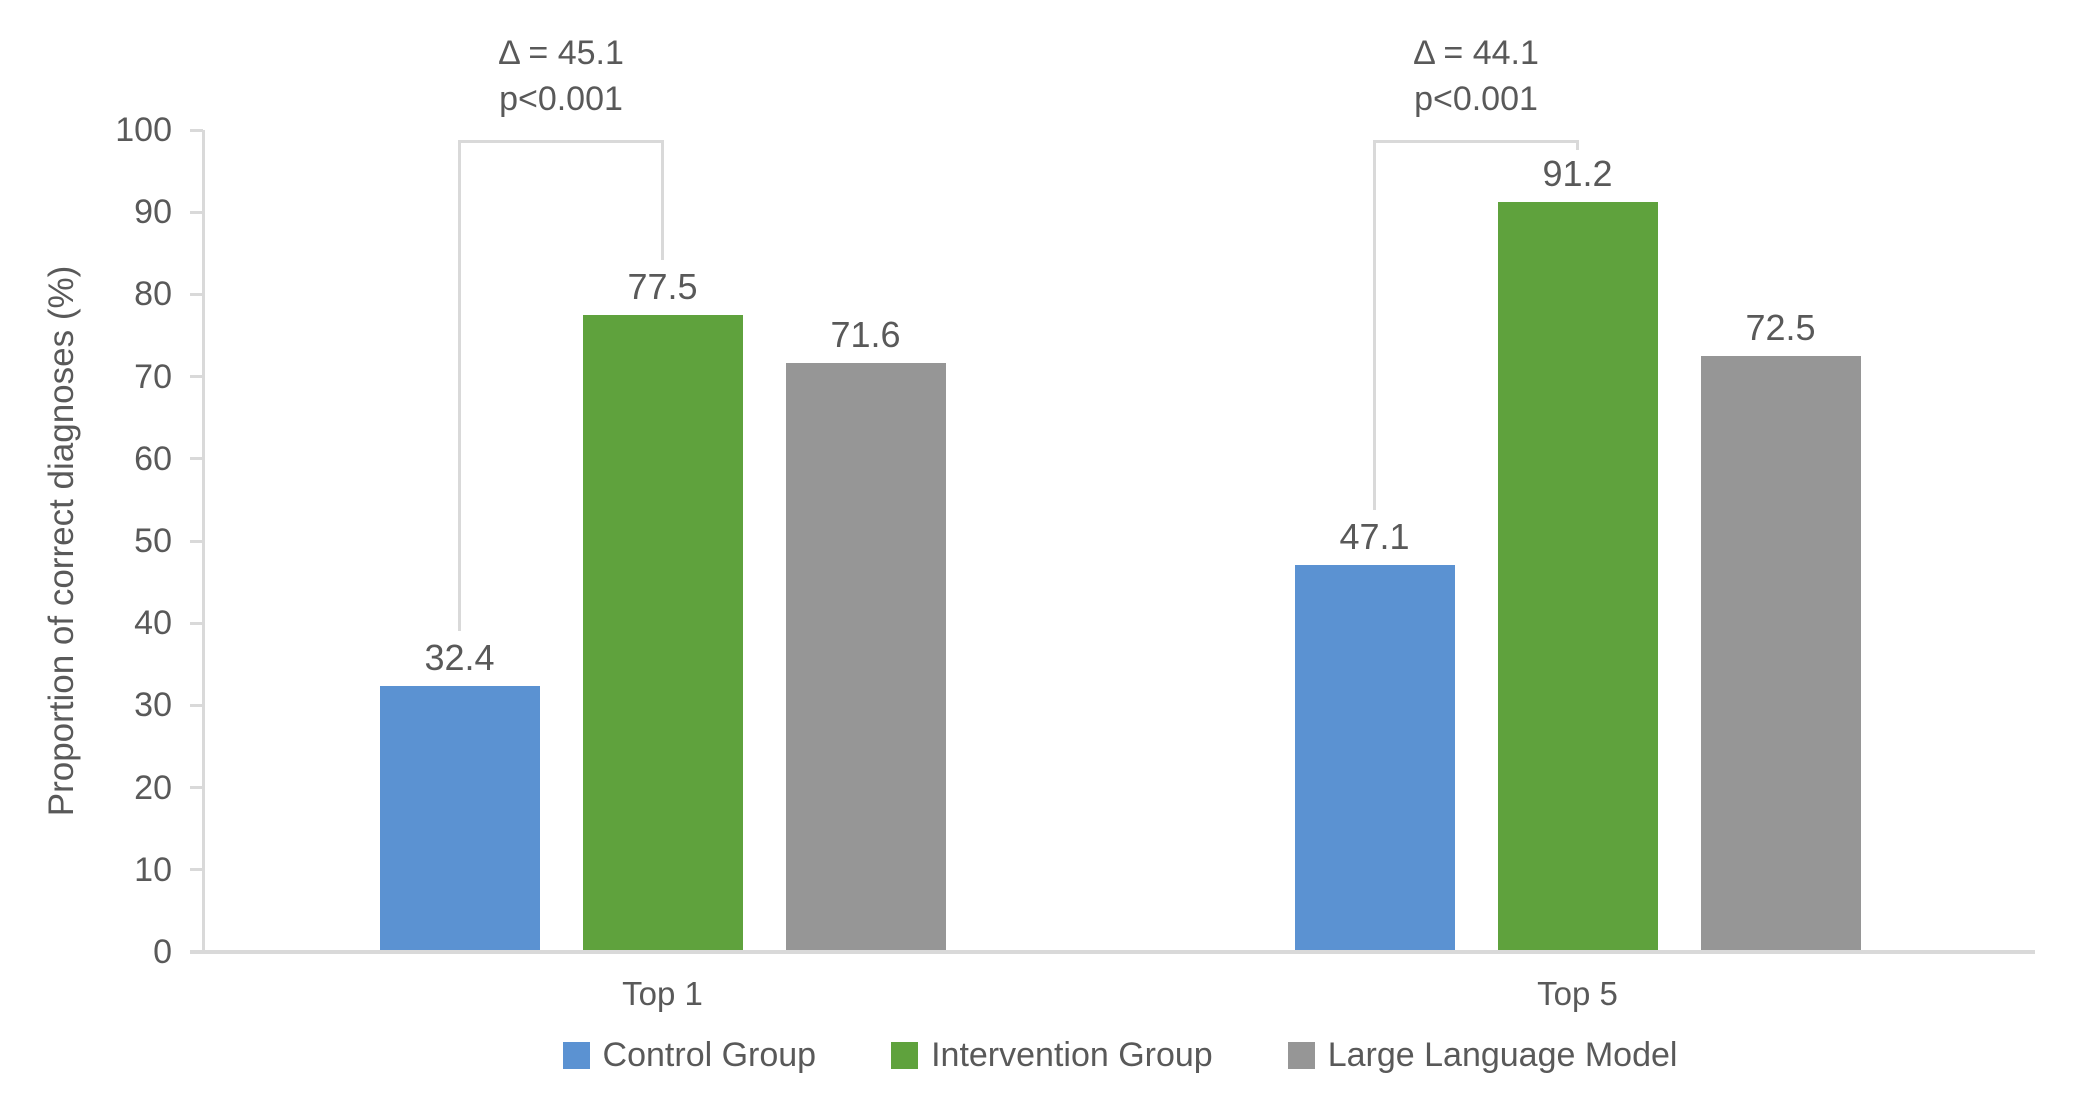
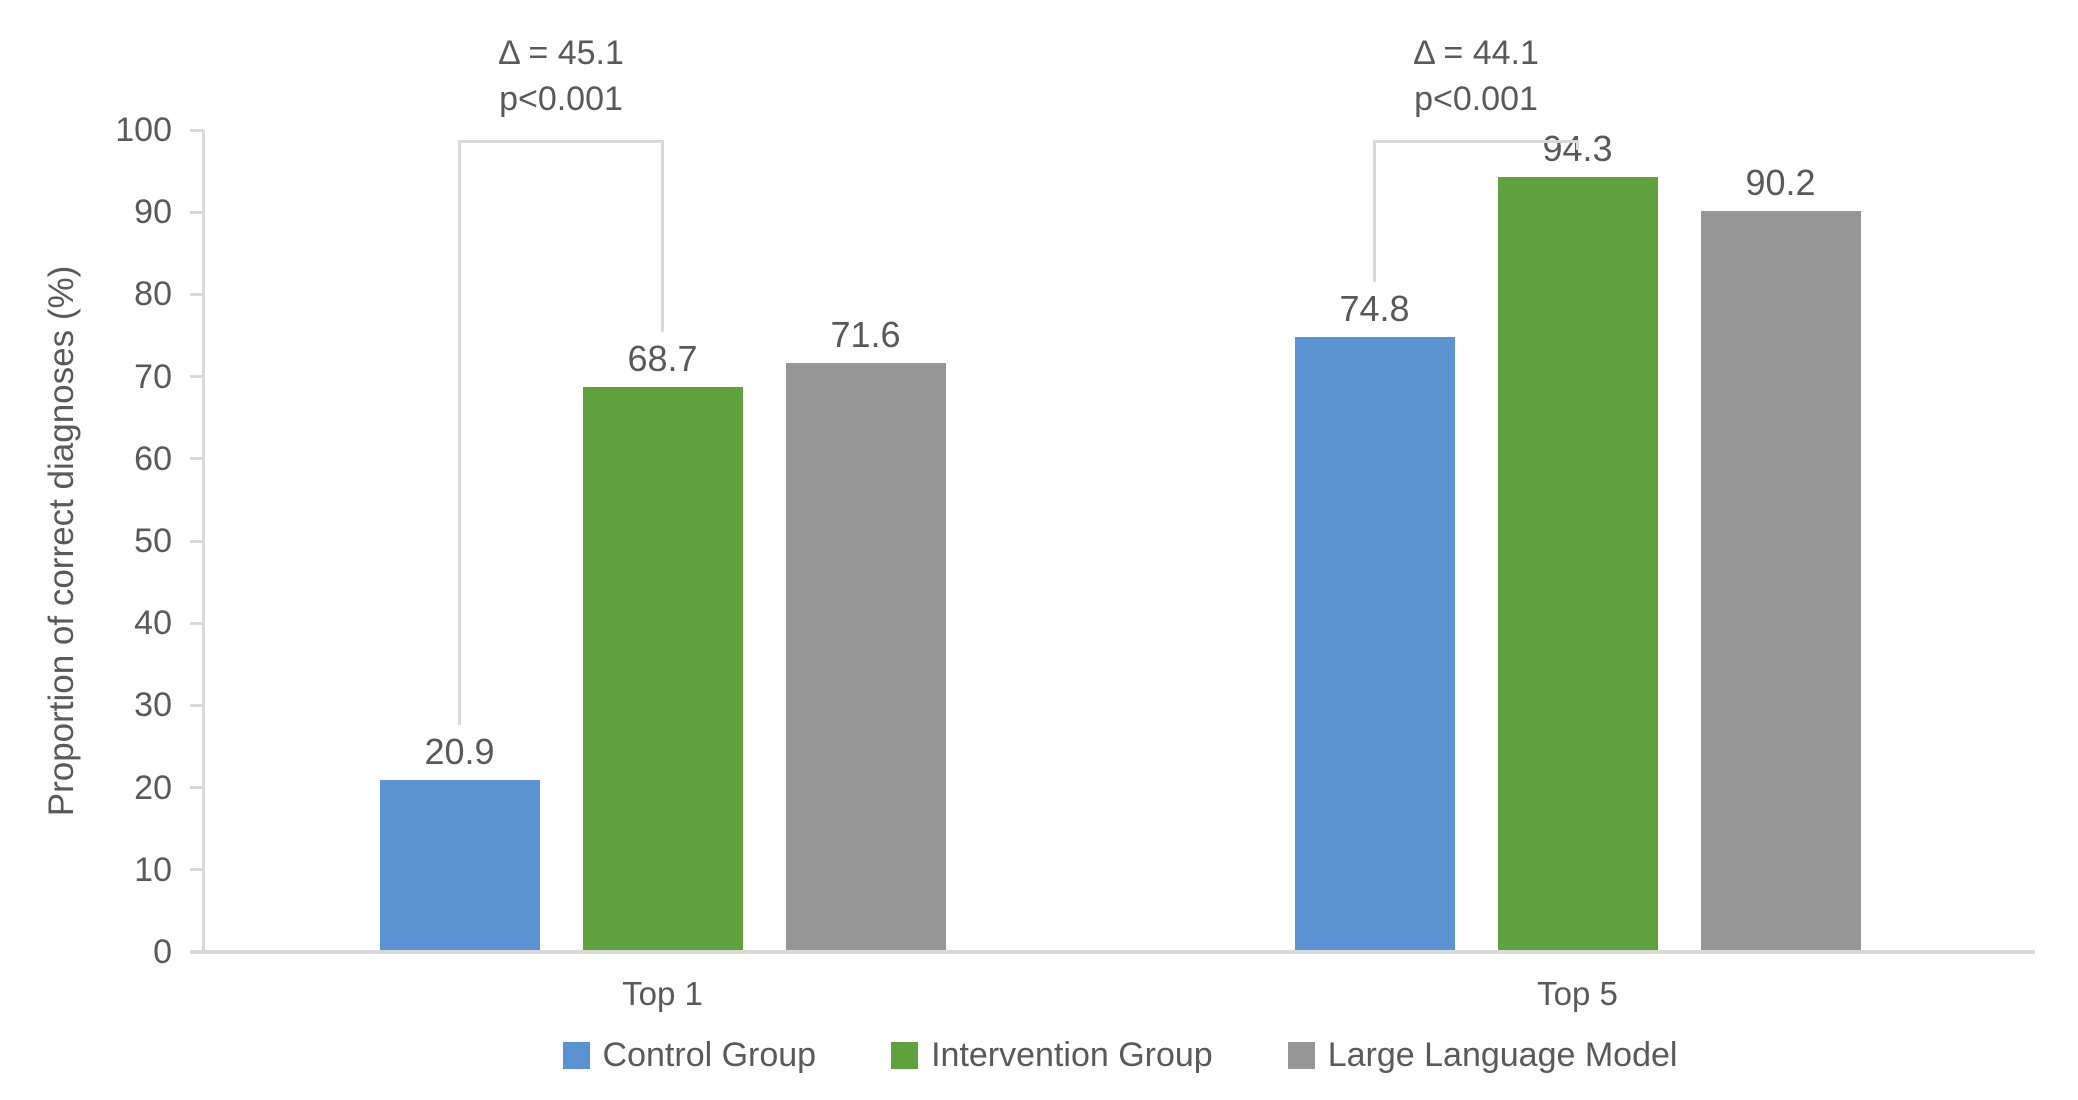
Control Group/Top 1: 32.4 -> 20.9
Intervention Group/Top 1: 77.5 -> 68.7
Control Group/Top 5: 47.1 -> 74.8
Intervention Group/Top 5: 91.2 -> 94.3
Large Language Model/Top 5: 72.5 -> 90.2
